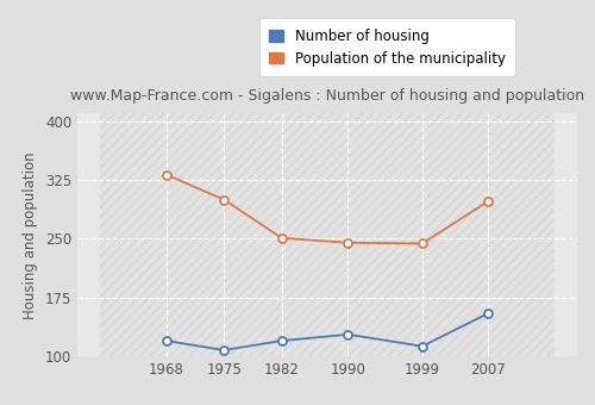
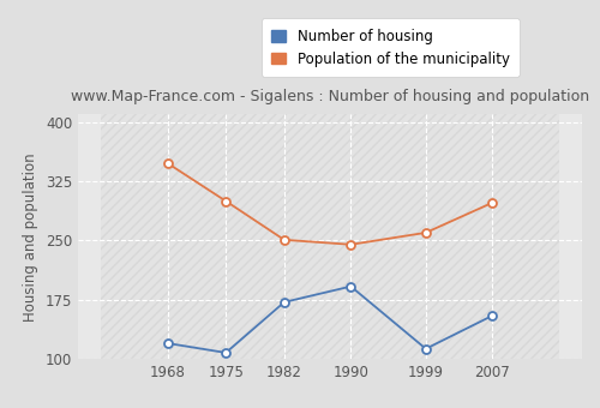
Population of the municipality/1968: 332 -> 348
Number of housing/1982: 120 -> 172
Number of housing/1990: 128 -> 192
Population of the municipality/1999: 244 -> 260
